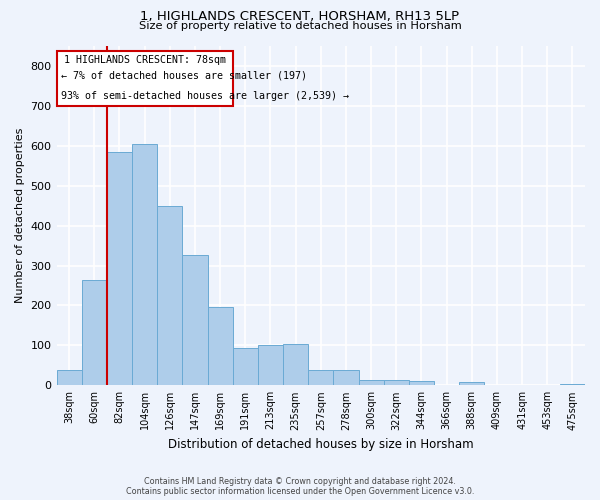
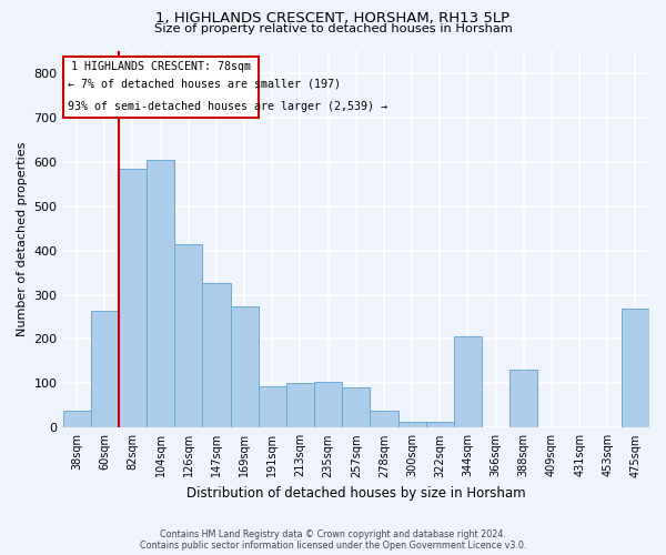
126sqm: 450 -> 415
169sqm: 195 -> 275
257sqm: 38 -> 90
344sqm: 10 -> 205
388sqm: 8 -> 130
475sqm: 3 -> 270
